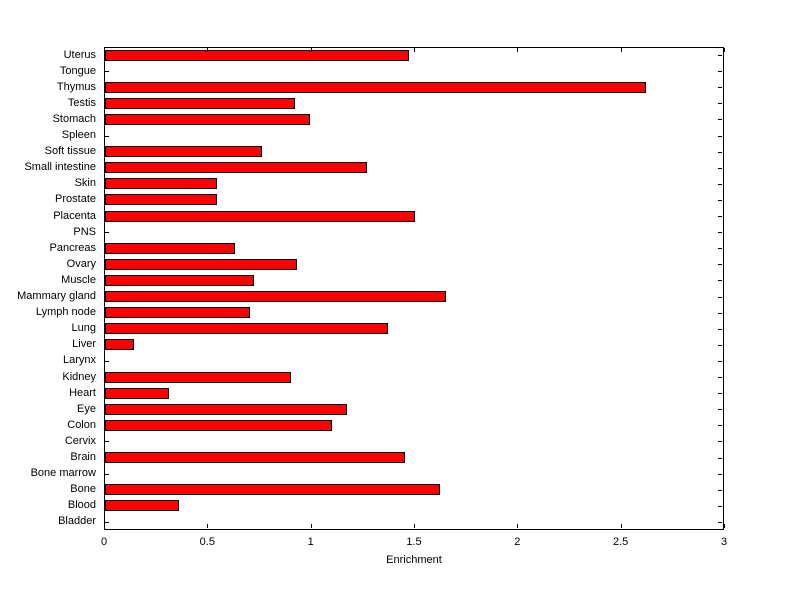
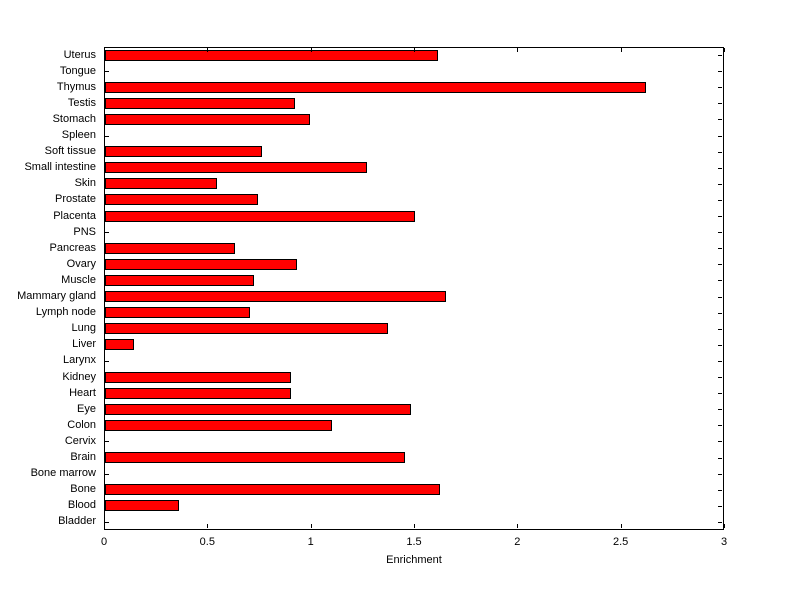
Uterus: 1.47 -> 1.61
Prostate: 0.54 -> 0.74
Heart: 0.31 -> 0.90
Eye: 1.17 -> 1.48
